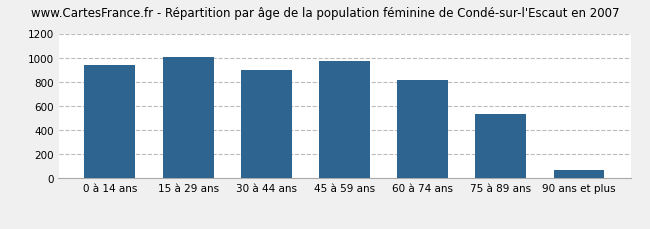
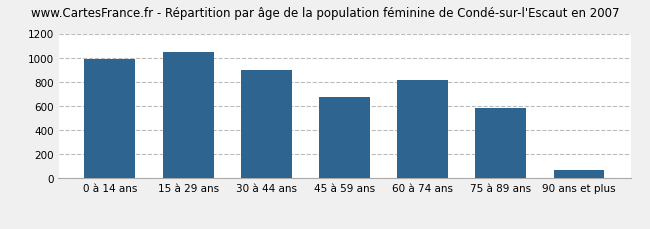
0 à 14 ans: 940 -> 990
15 à 29 ans: 1000 -> 1050
45 à 59 ans: 980 -> 670
75 à 89 ans: 530 -> 580
